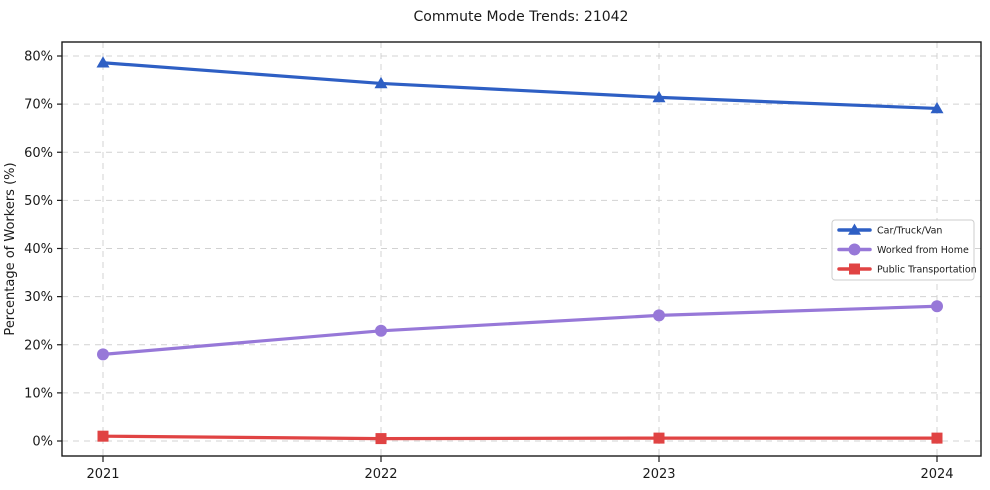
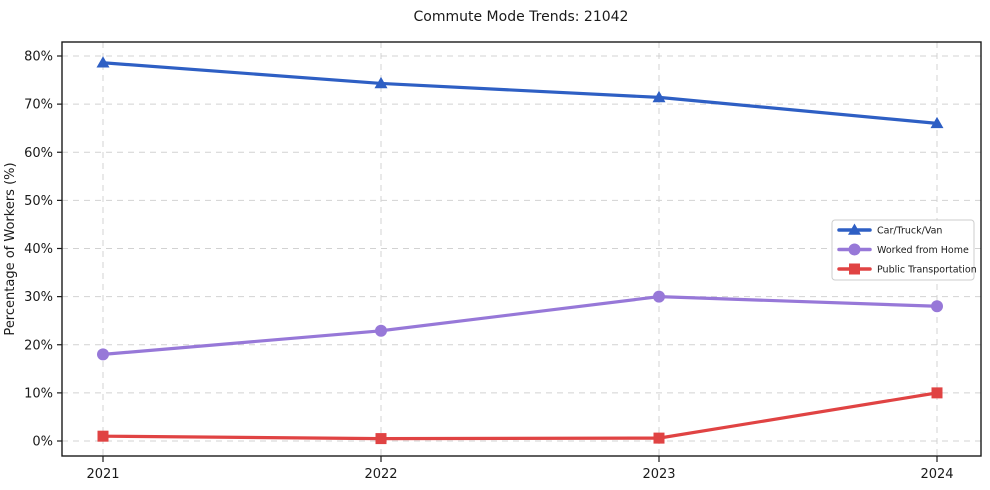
Worked from Home/2023: 26% -> 30%
Car/Truck/Van/2024: 69% -> 66%
Public Transportation/2024: 1% -> 10%
